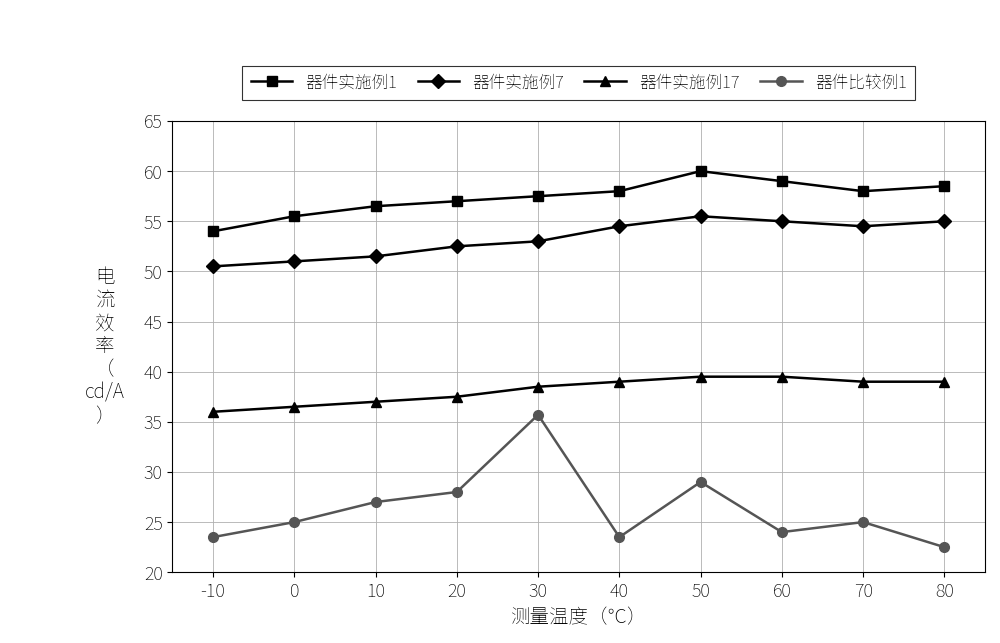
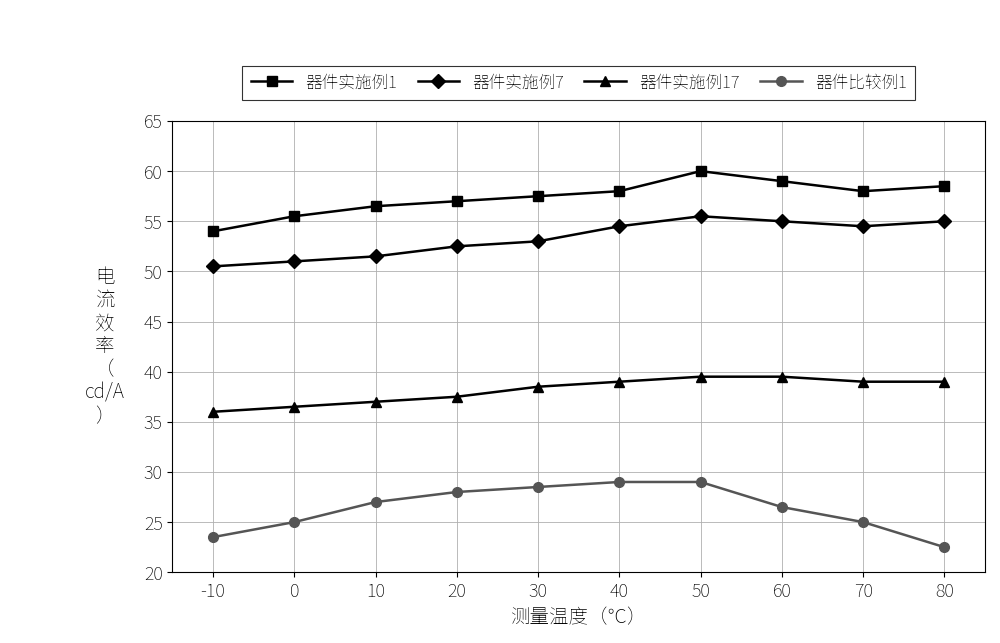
器件比较例1/30: 35.7 -> 28.5
器件比较例1/40: 23.5 -> 29.0
器件比较例1/60: 24.0 -> 26.5
